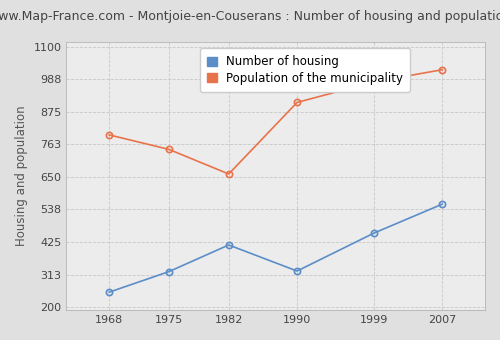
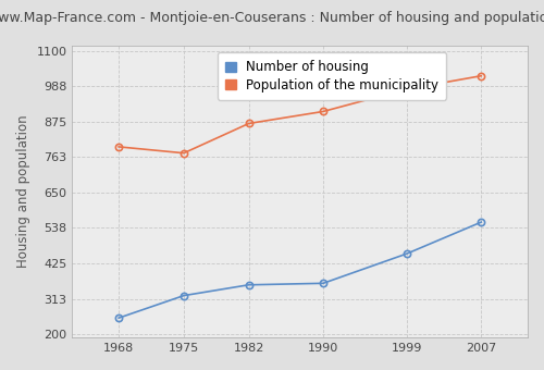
Population of the municipality/1975: 745 -> 775
Number of housing/1982: 415 -> 357
Population of the municipality/1982: 660 -> 869
Number of housing/1990: 325 -> 362
